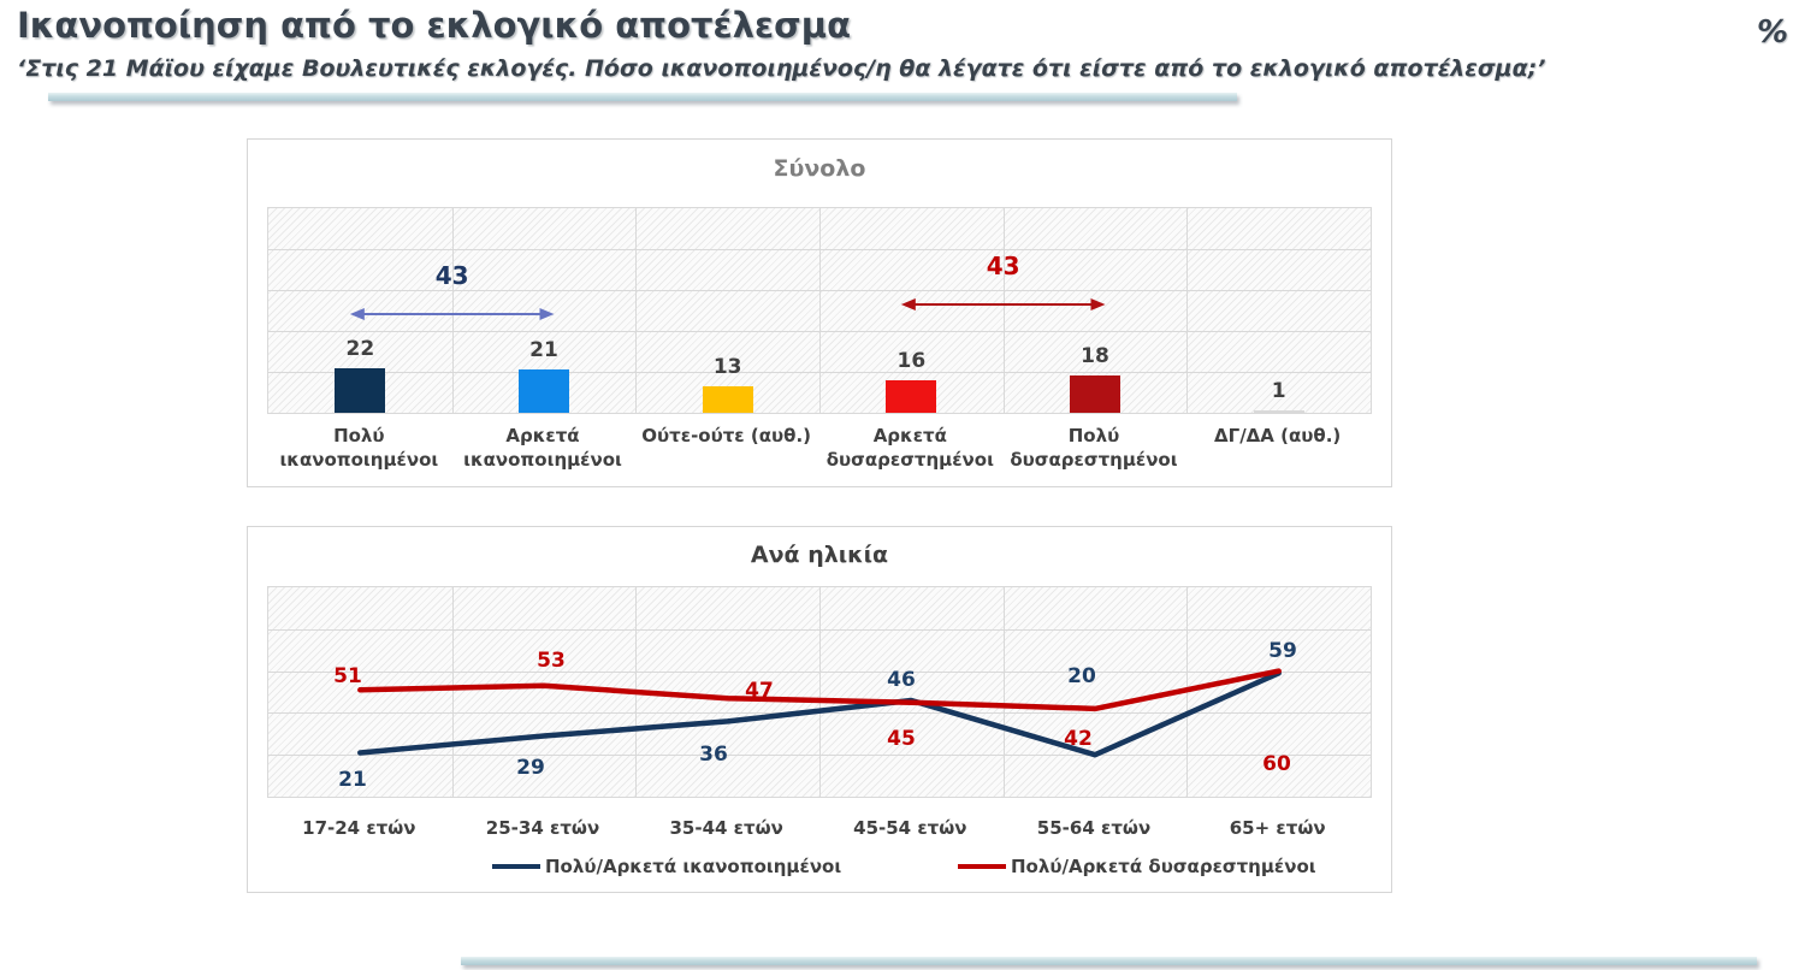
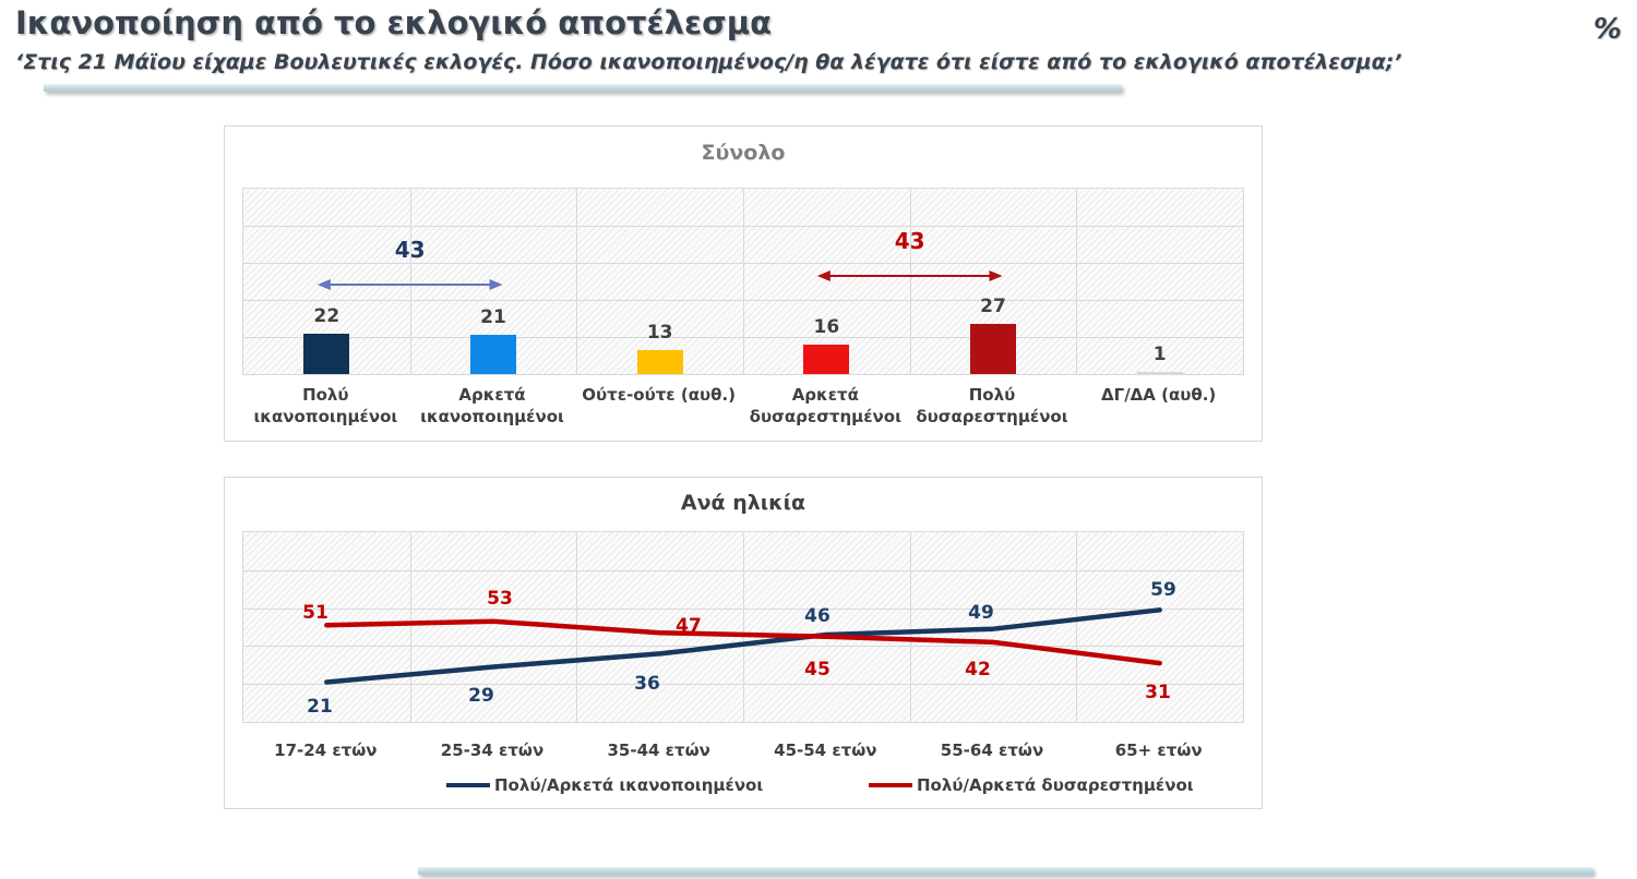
Σύνολο/Πολύ δυσαρεστημένοι: 18 -> 27
Ανά ηλικία/Πολύ/Αρκετά ικανοποιημένοι/55-64 ετών: 20 -> 49
Ανά ηλικία/Πολύ/Αρκετά δυσαρεστημένοι/65+ ετών: 60 -> 31
